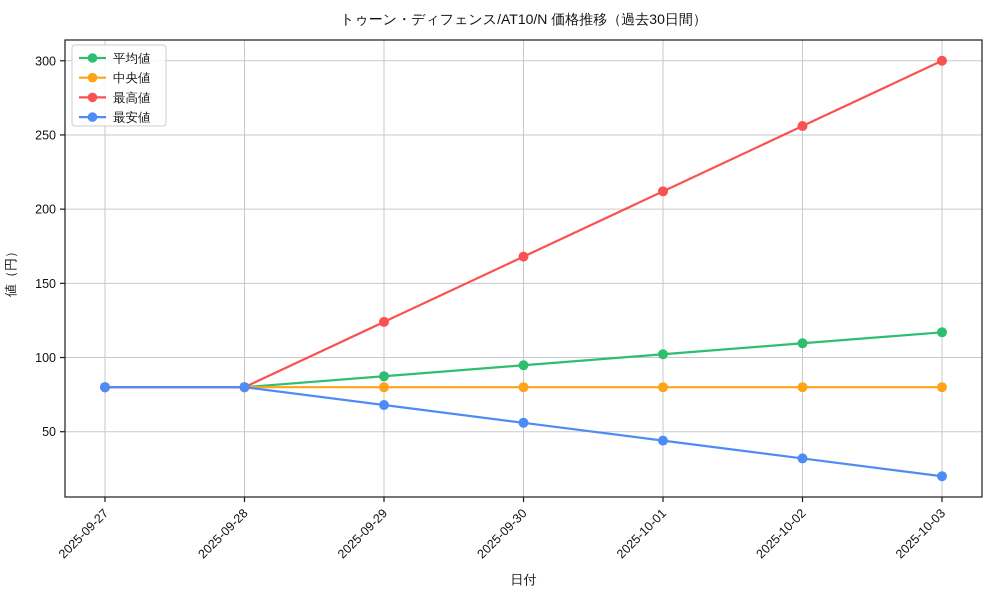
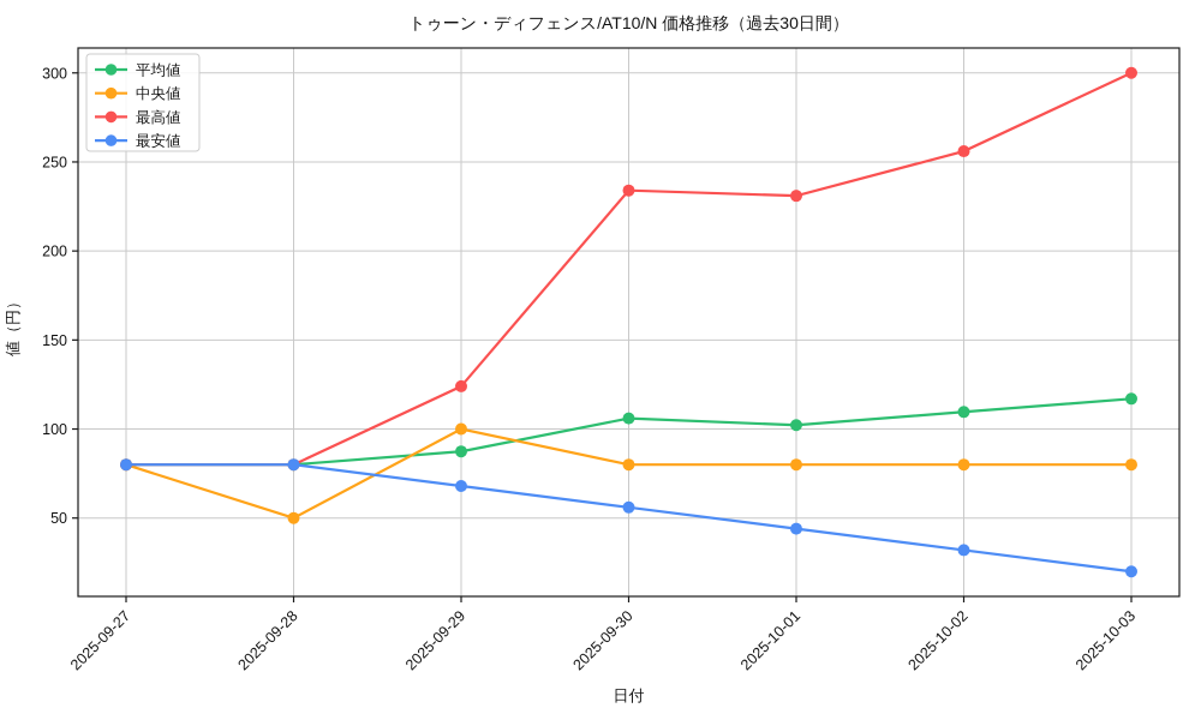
中央値/2025-09-28: 80 -> 50
中央値/2025-09-29: 80 -> 100
平均値/2025-09-30: 95 -> 106
最高値/2025-09-30: 168 -> 234
最高値/2025-10-01: 212 -> 231
